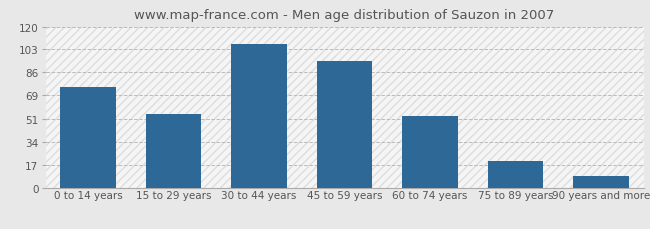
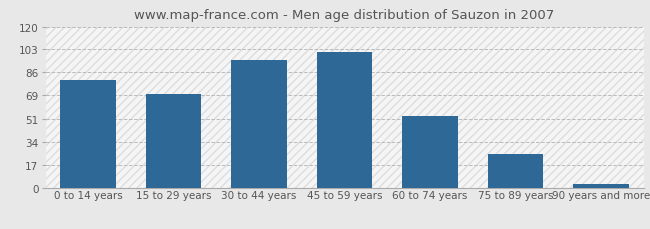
0 to 14 years: 75 -> 80
15 to 29 years: 55 -> 70
30 to 44 years: 107 -> 95
45 to 59 years: 94 -> 101
75 to 89 years: 20 -> 25
90 years and more: 9 -> 3
